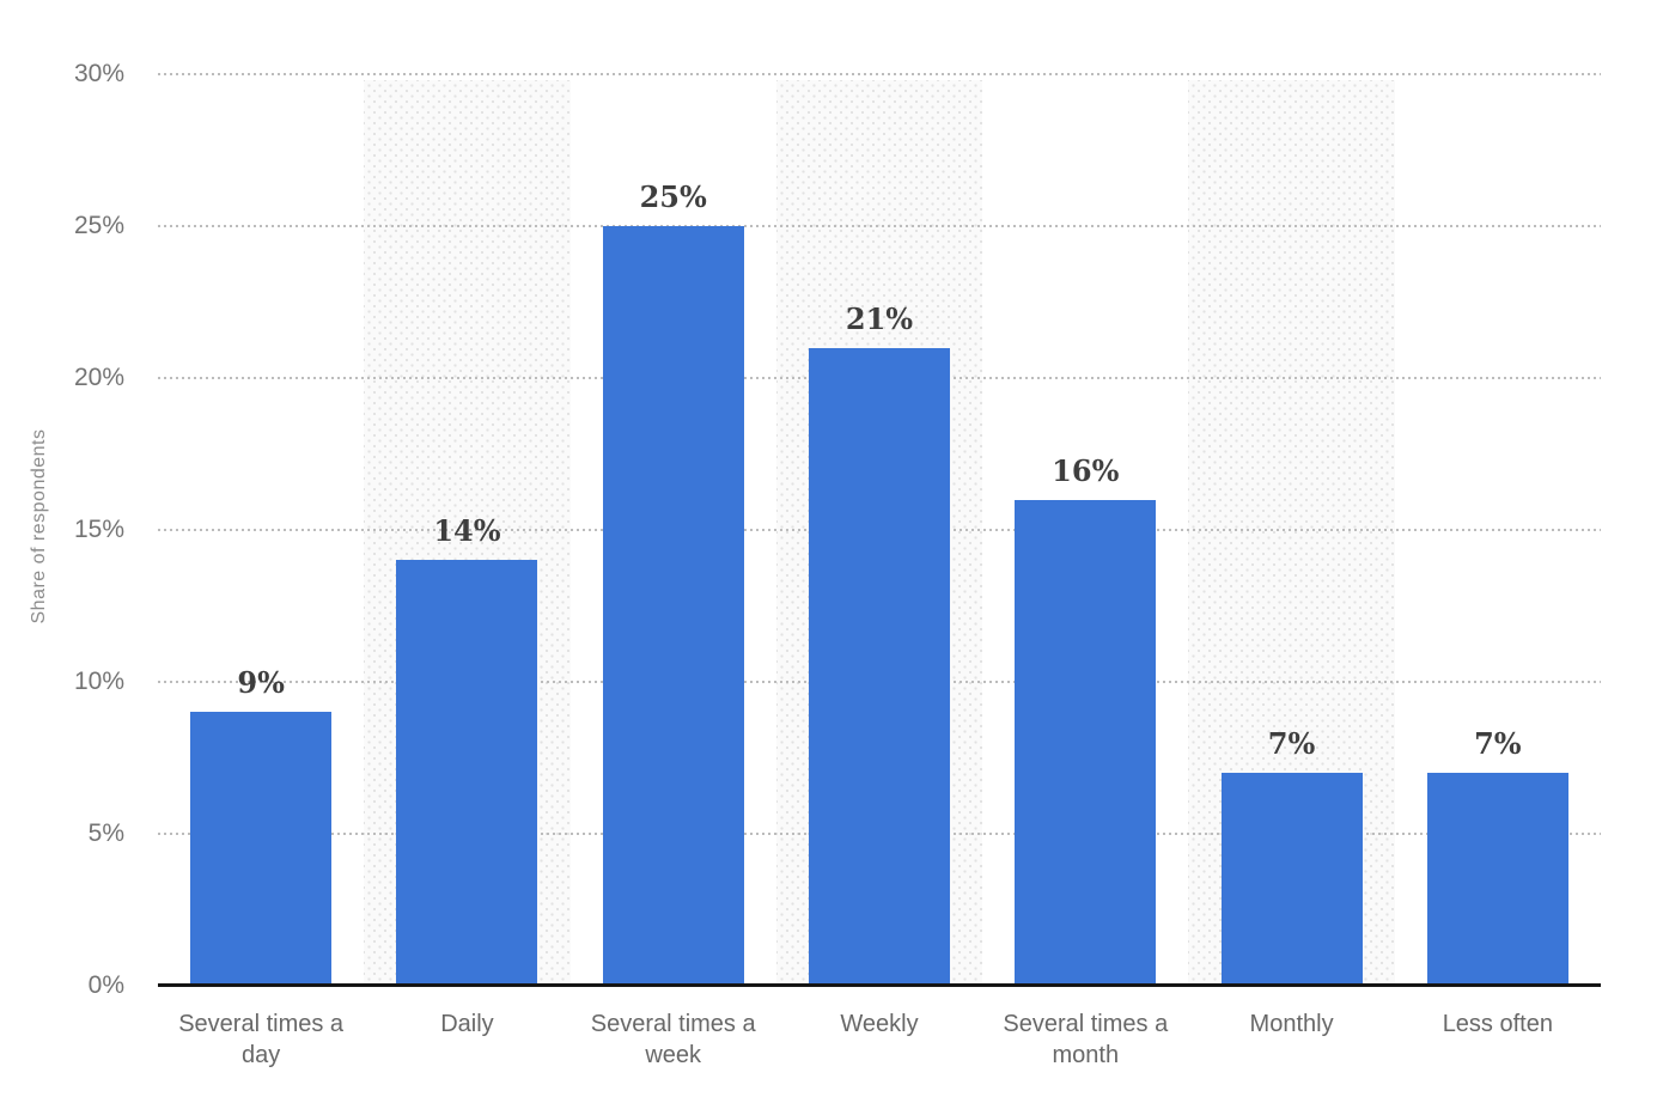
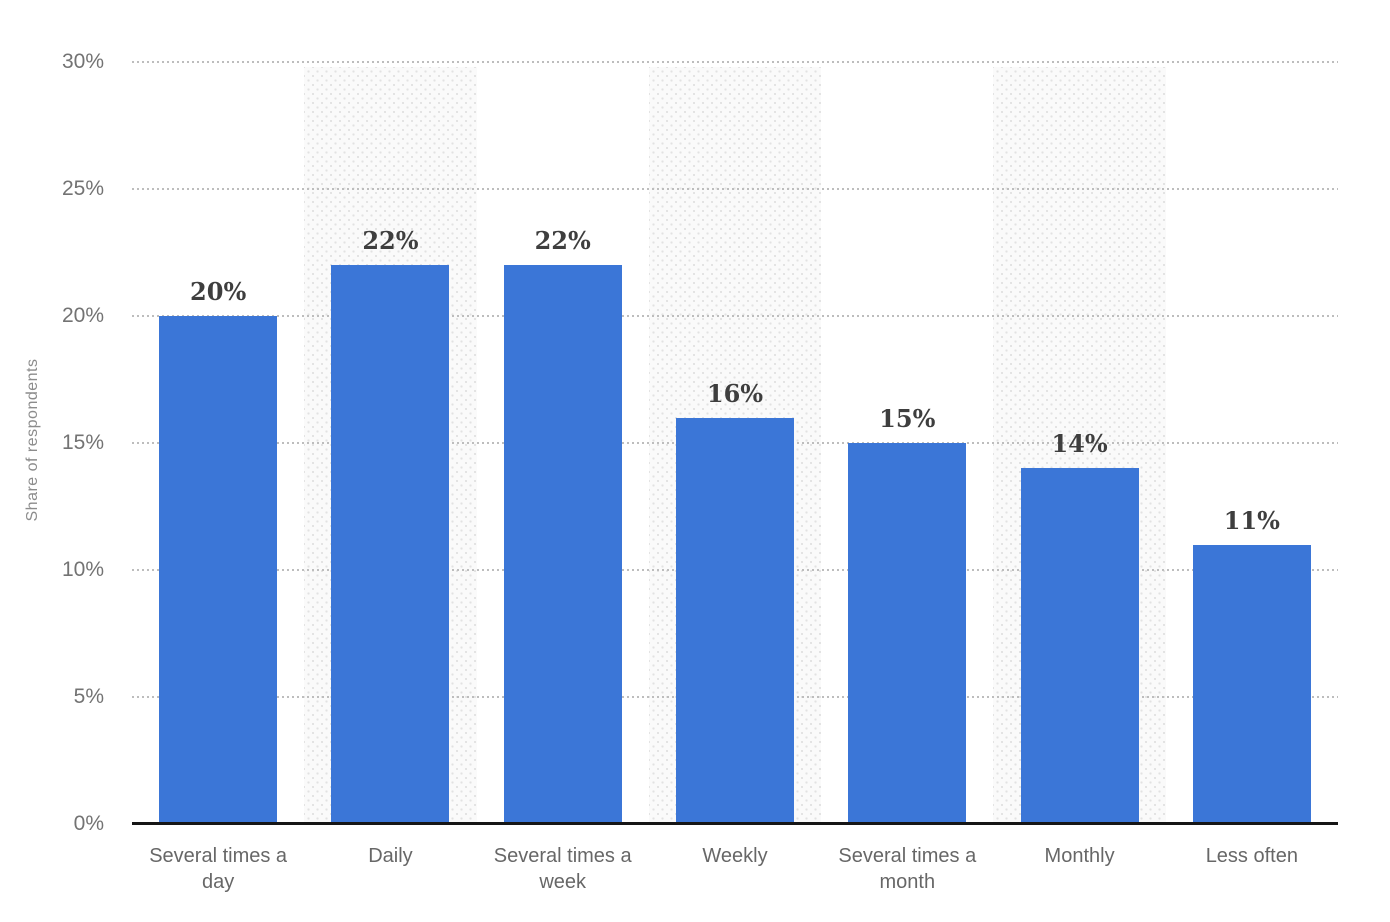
Several times a day: 9% -> 20%
Daily: 14% -> 22%
Several times a week: 25% -> 22%
Weekly: 21% -> 16%
Several times a month: 16% -> 15%
Monthly: 7% -> 14%
Less often: 7% -> 11%
